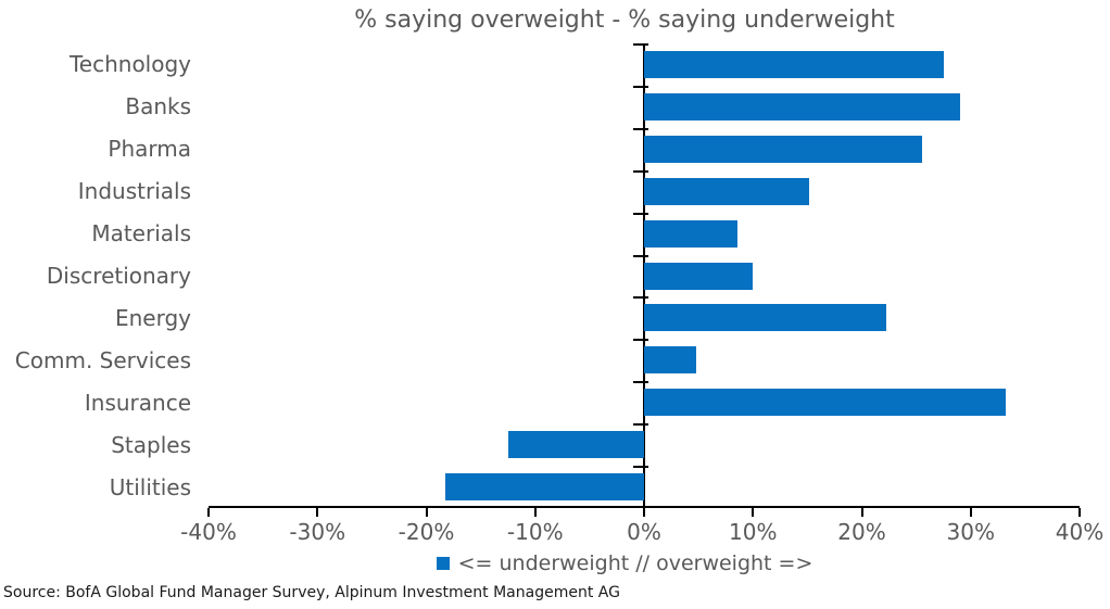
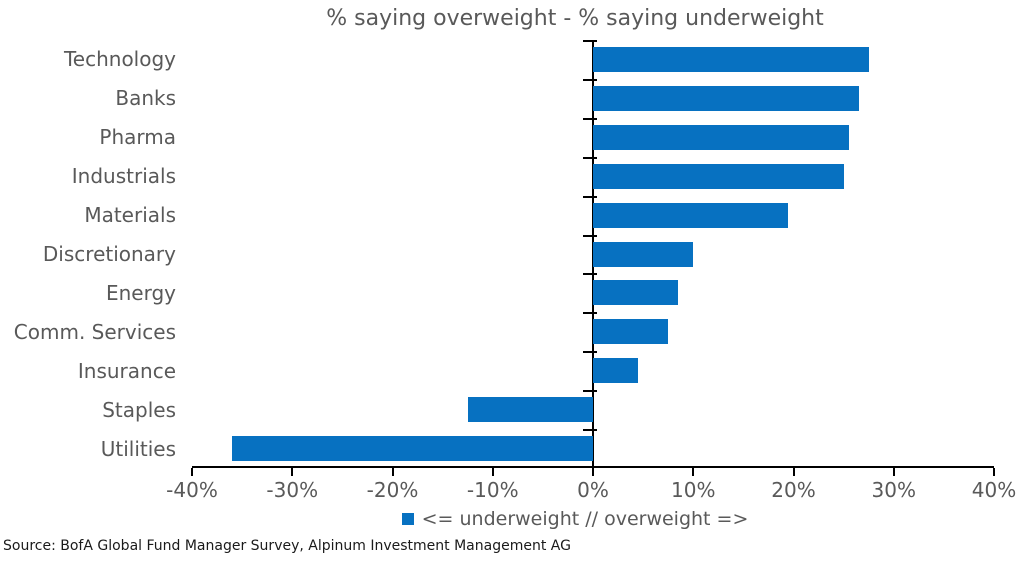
Banks: 29.0% -> 26.5%
Industrials: 15.2% -> 25.0%
Materials: 8.6% -> 19.5%
Energy: 22.2% -> 8.5%
Comm. Services: 4.8% -> 7.5%
Insurance: 33.2% -> 4.5%
Utilities: -18.3% -> -36.0%
